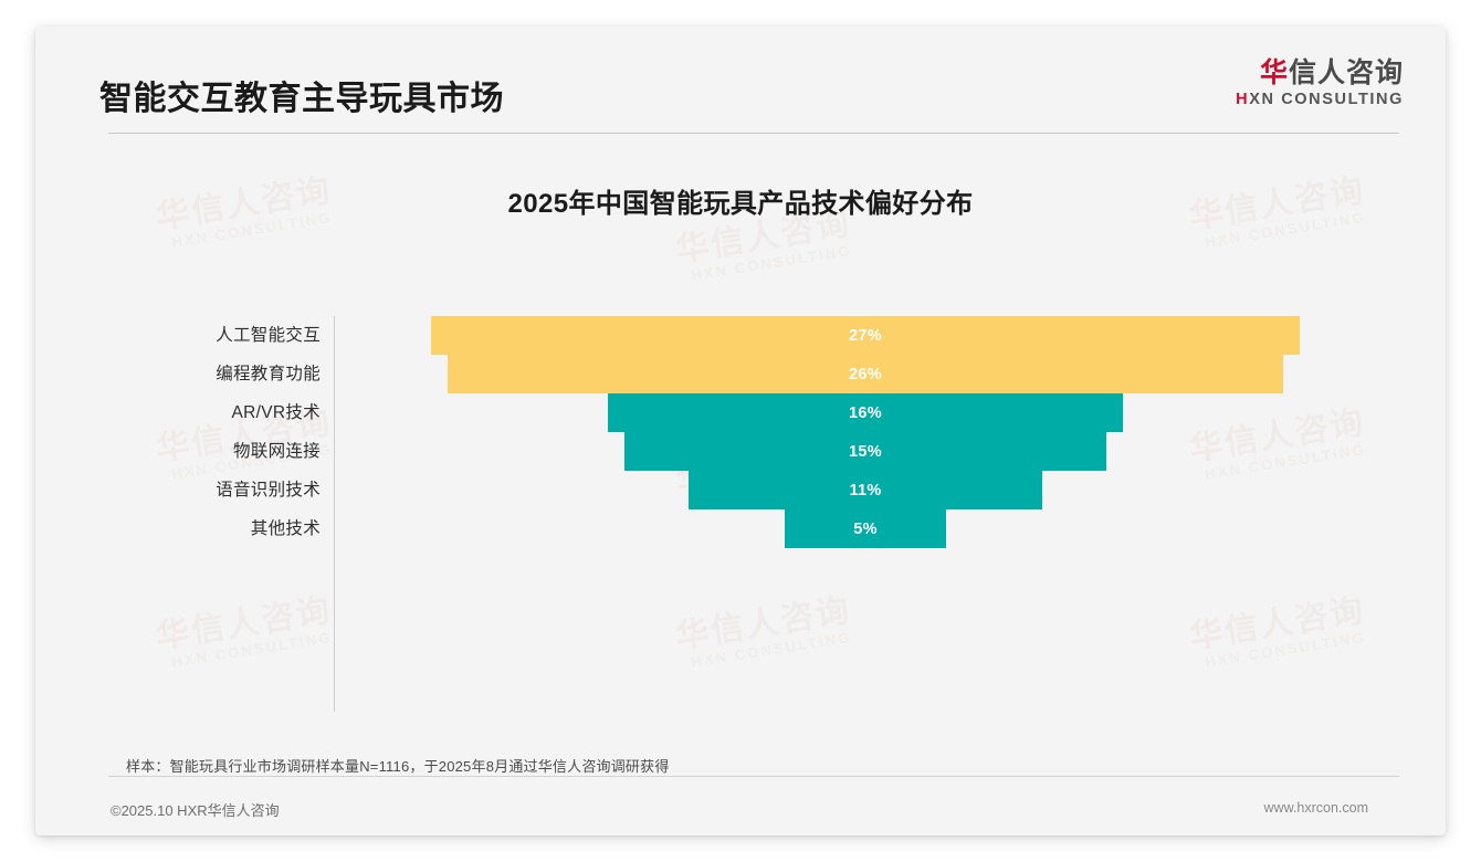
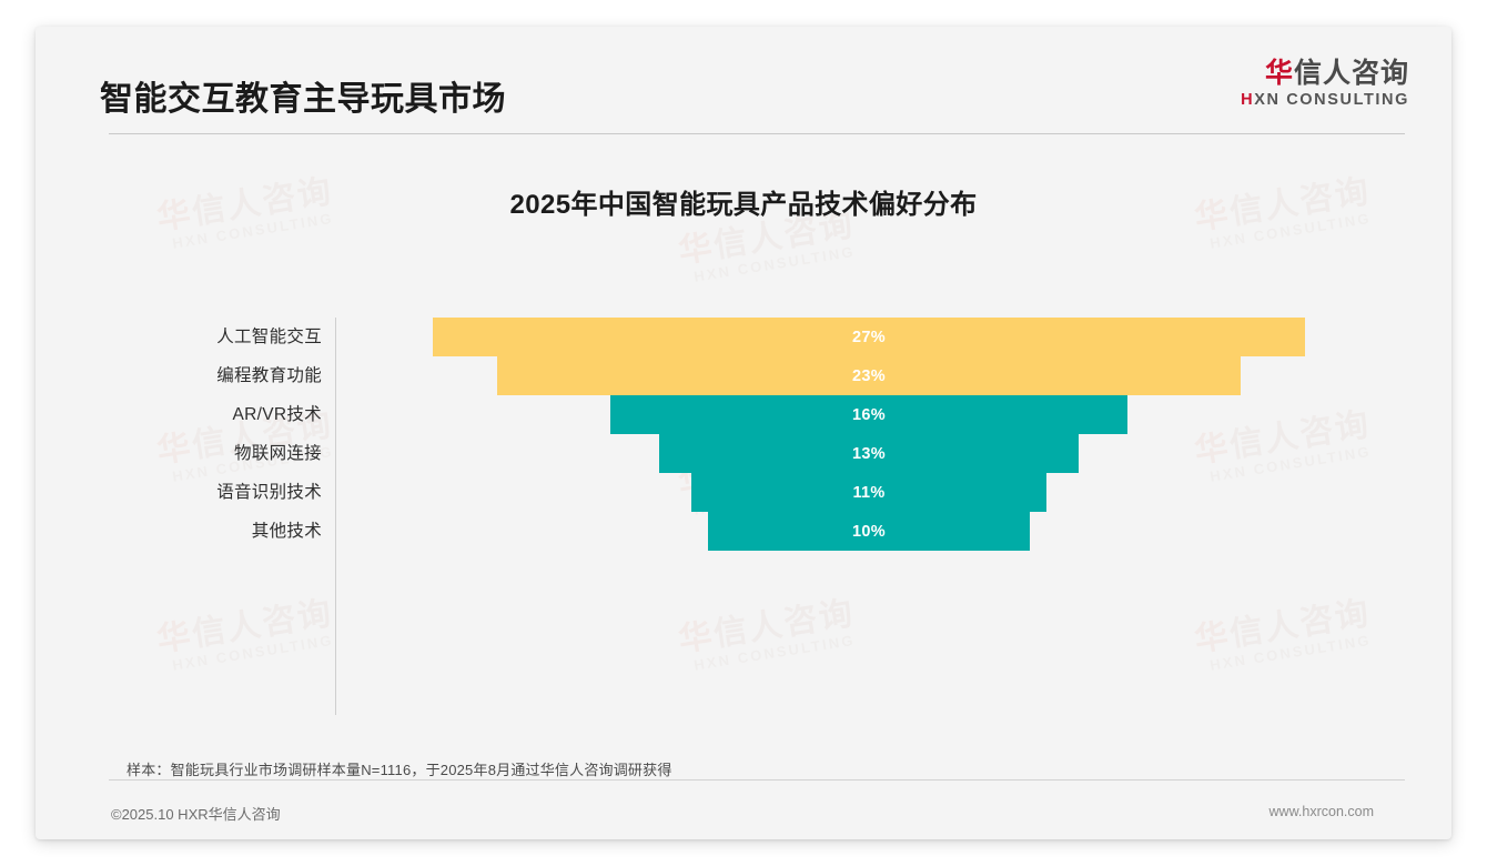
编程教育功能: 26% -> 23%
物联网连接: 15% -> 13%
其他技术: 5% -> 10%
